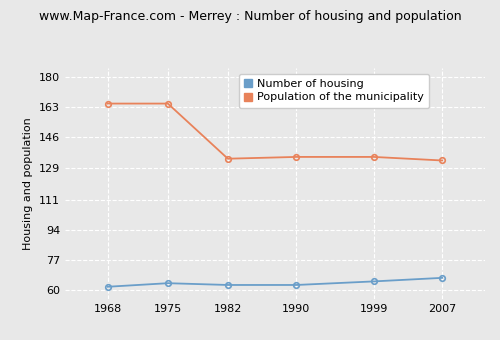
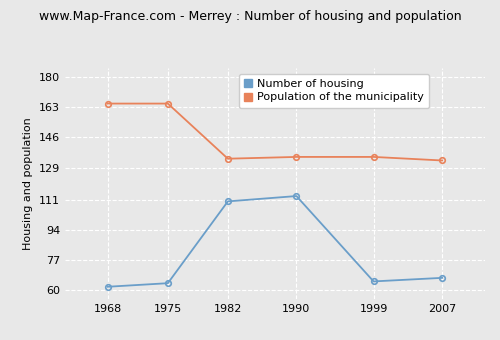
Number of housing/1982: 63 -> 110
Number of housing/1990: 63 -> 113
